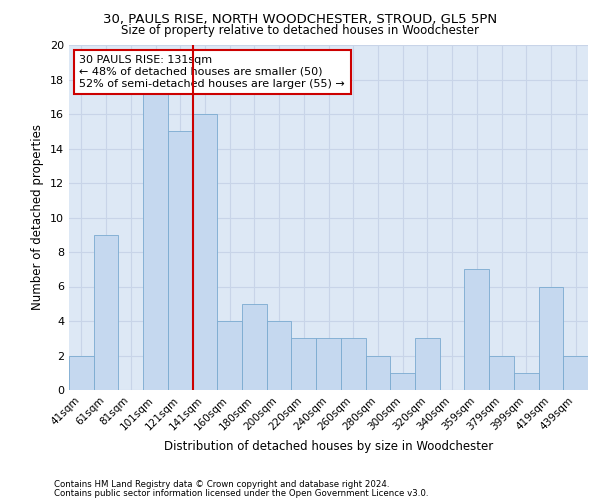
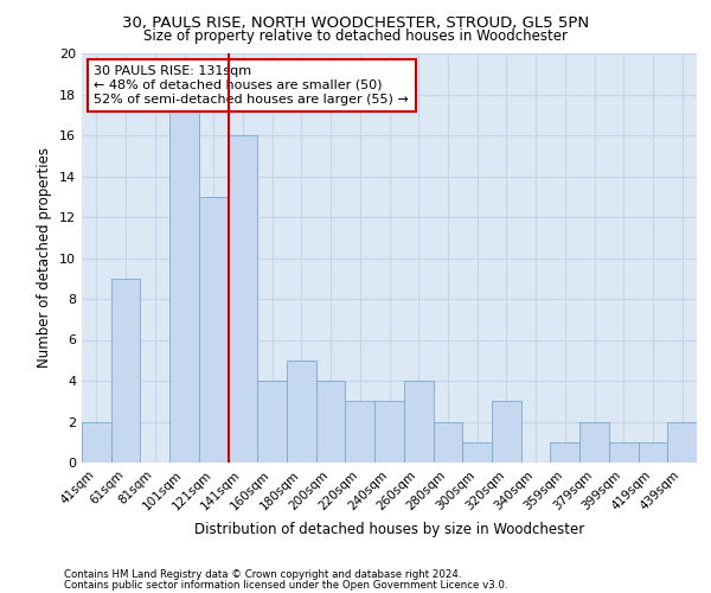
121sqm: 15 -> 13
260sqm: 3 -> 4
359sqm: 7 -> 1
419sqm: 6 -> 1
